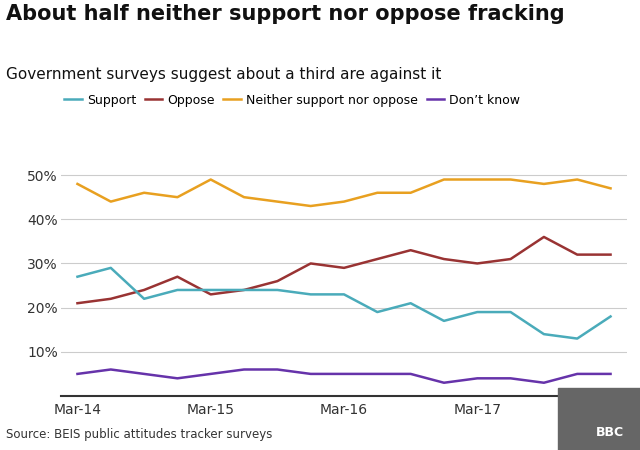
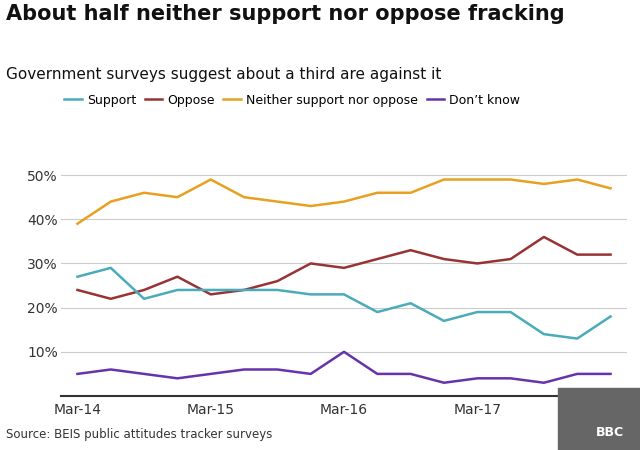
Oppose/Mar-14: 21% -> 24%
Neither support nor oppose/Mar-14: 48% -> 39%
Don’t know/Mar-16: 5% -> 10%
